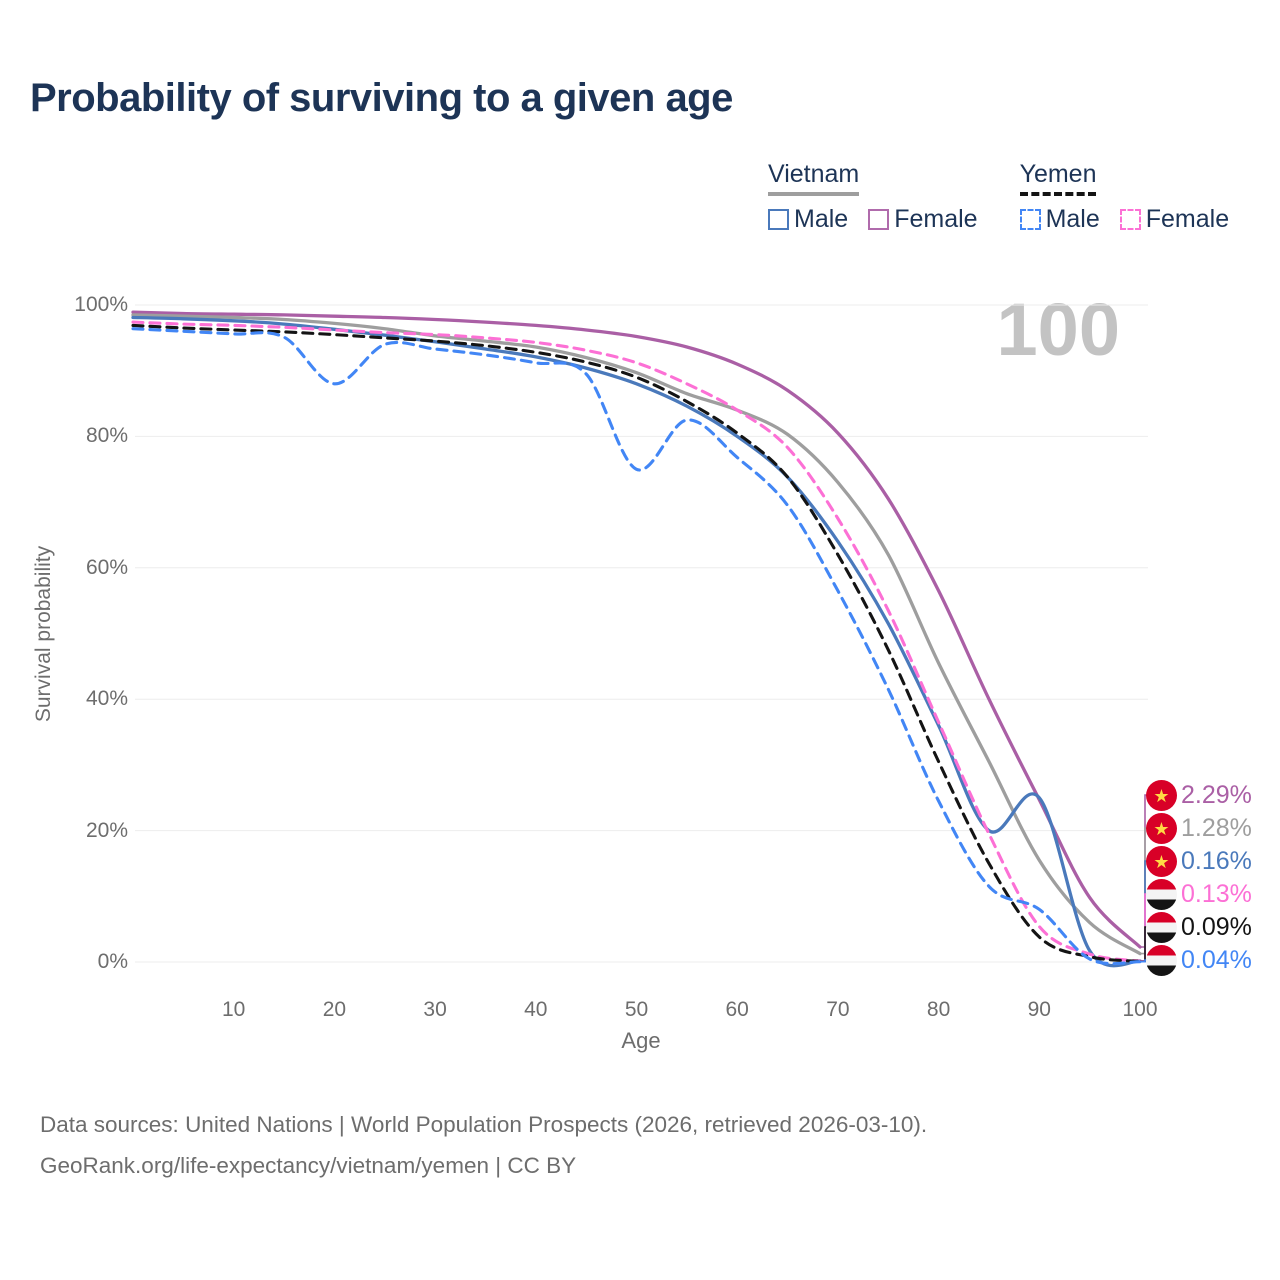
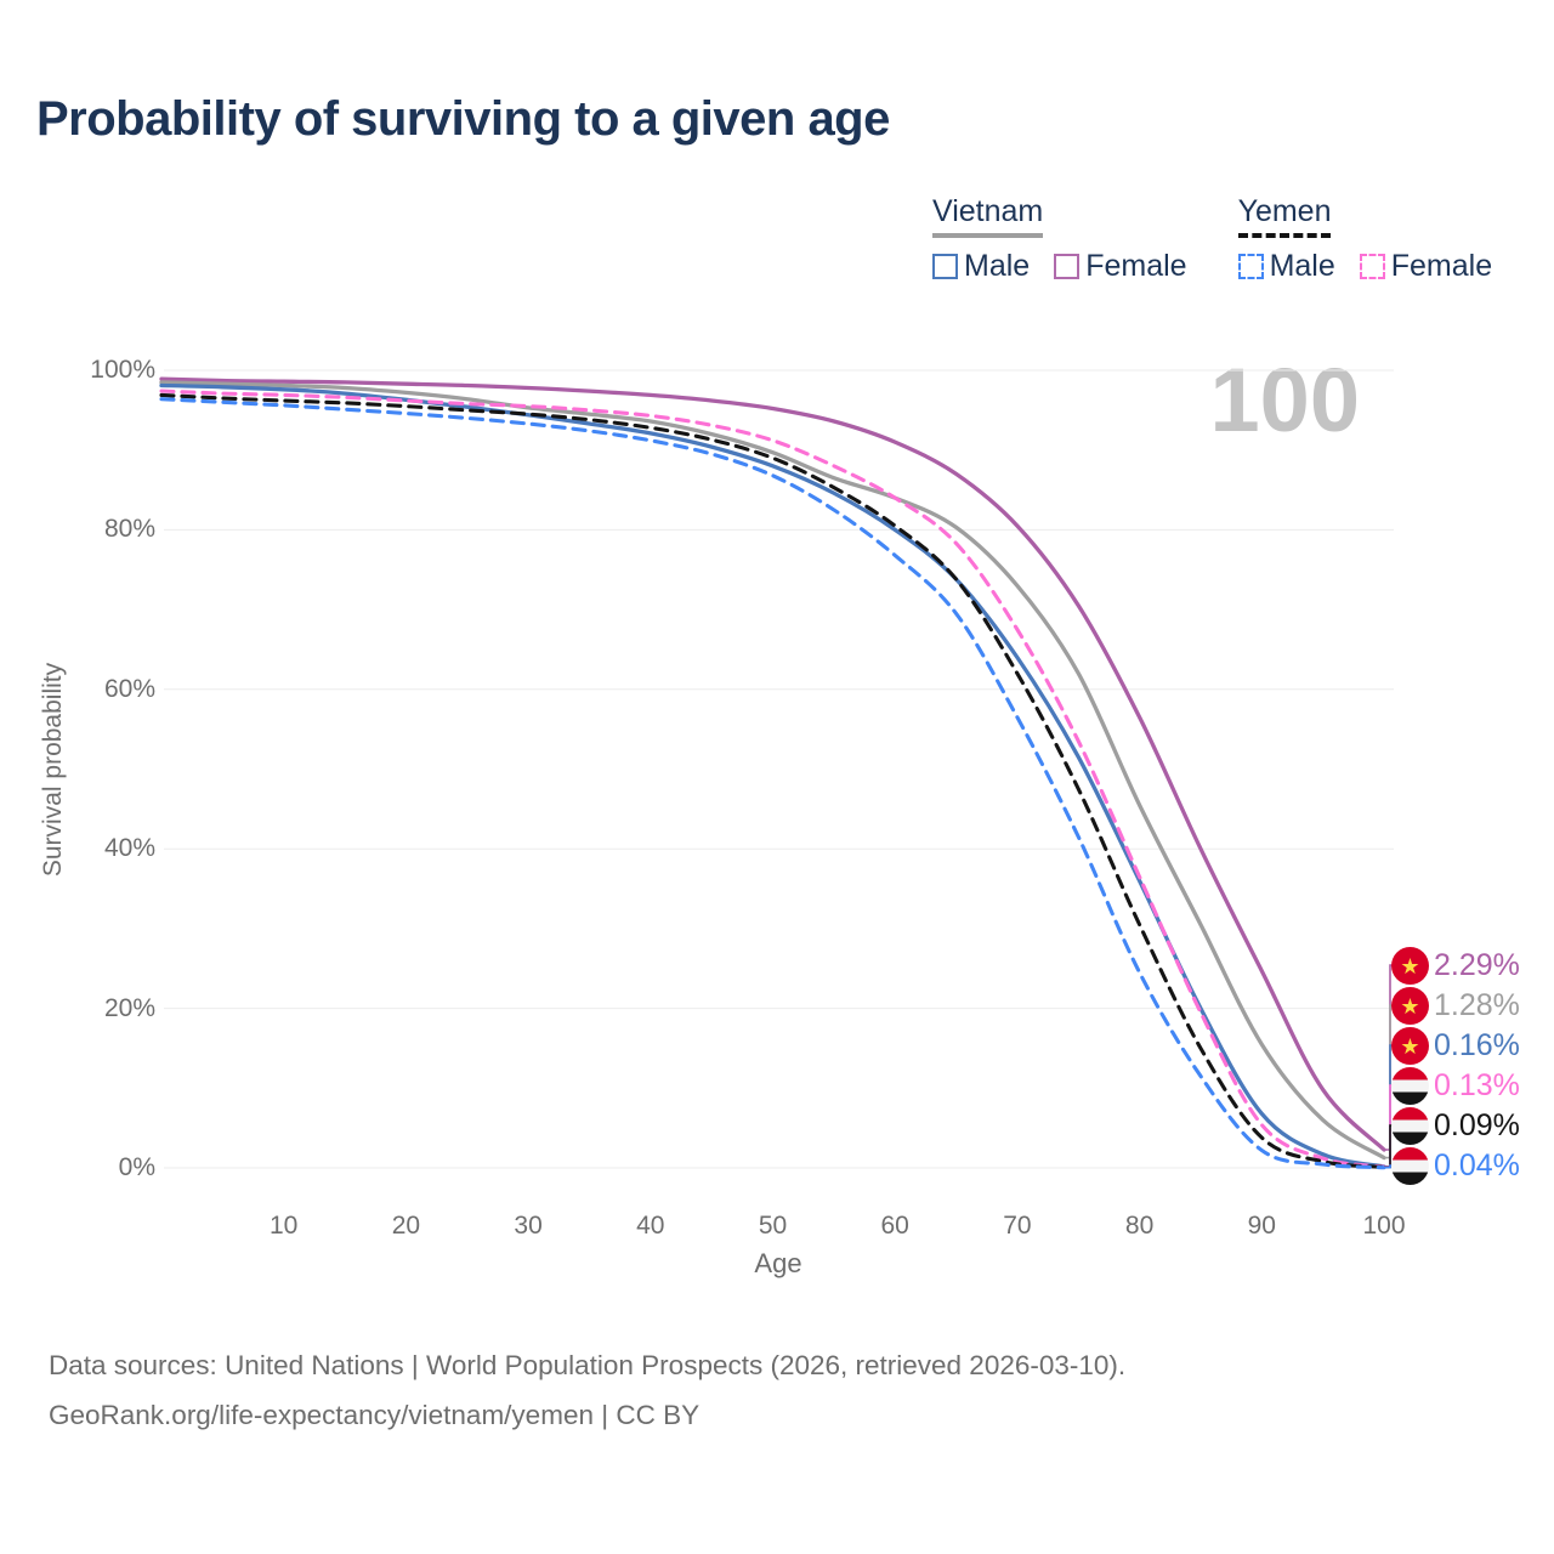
Yemen Male/20: 88% -> 95%
Yemen Male/50: 75% -> 87%
Vietnam Male/90: 25% -> 7%
Yemen Male/90: 8% -> 2%
